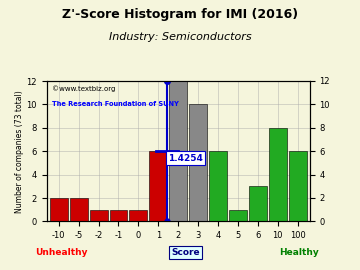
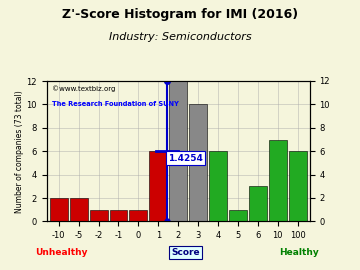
10: 8 -> 7
